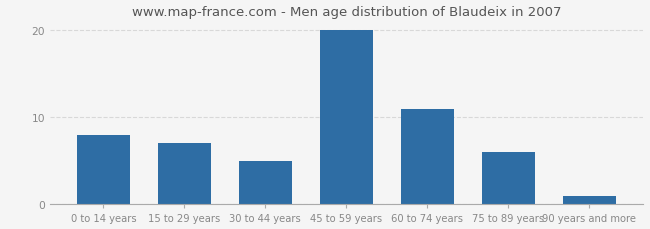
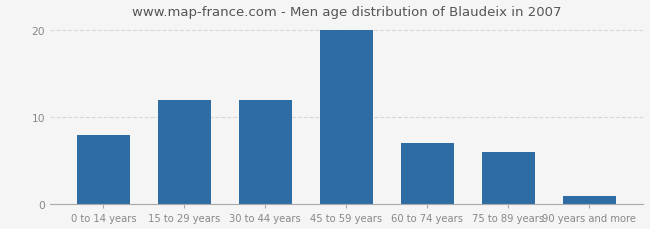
15 to 29 years: 7 -> 12
30 to 44 years: 5 -> 12
60 to 74 years: 11 -> 7
